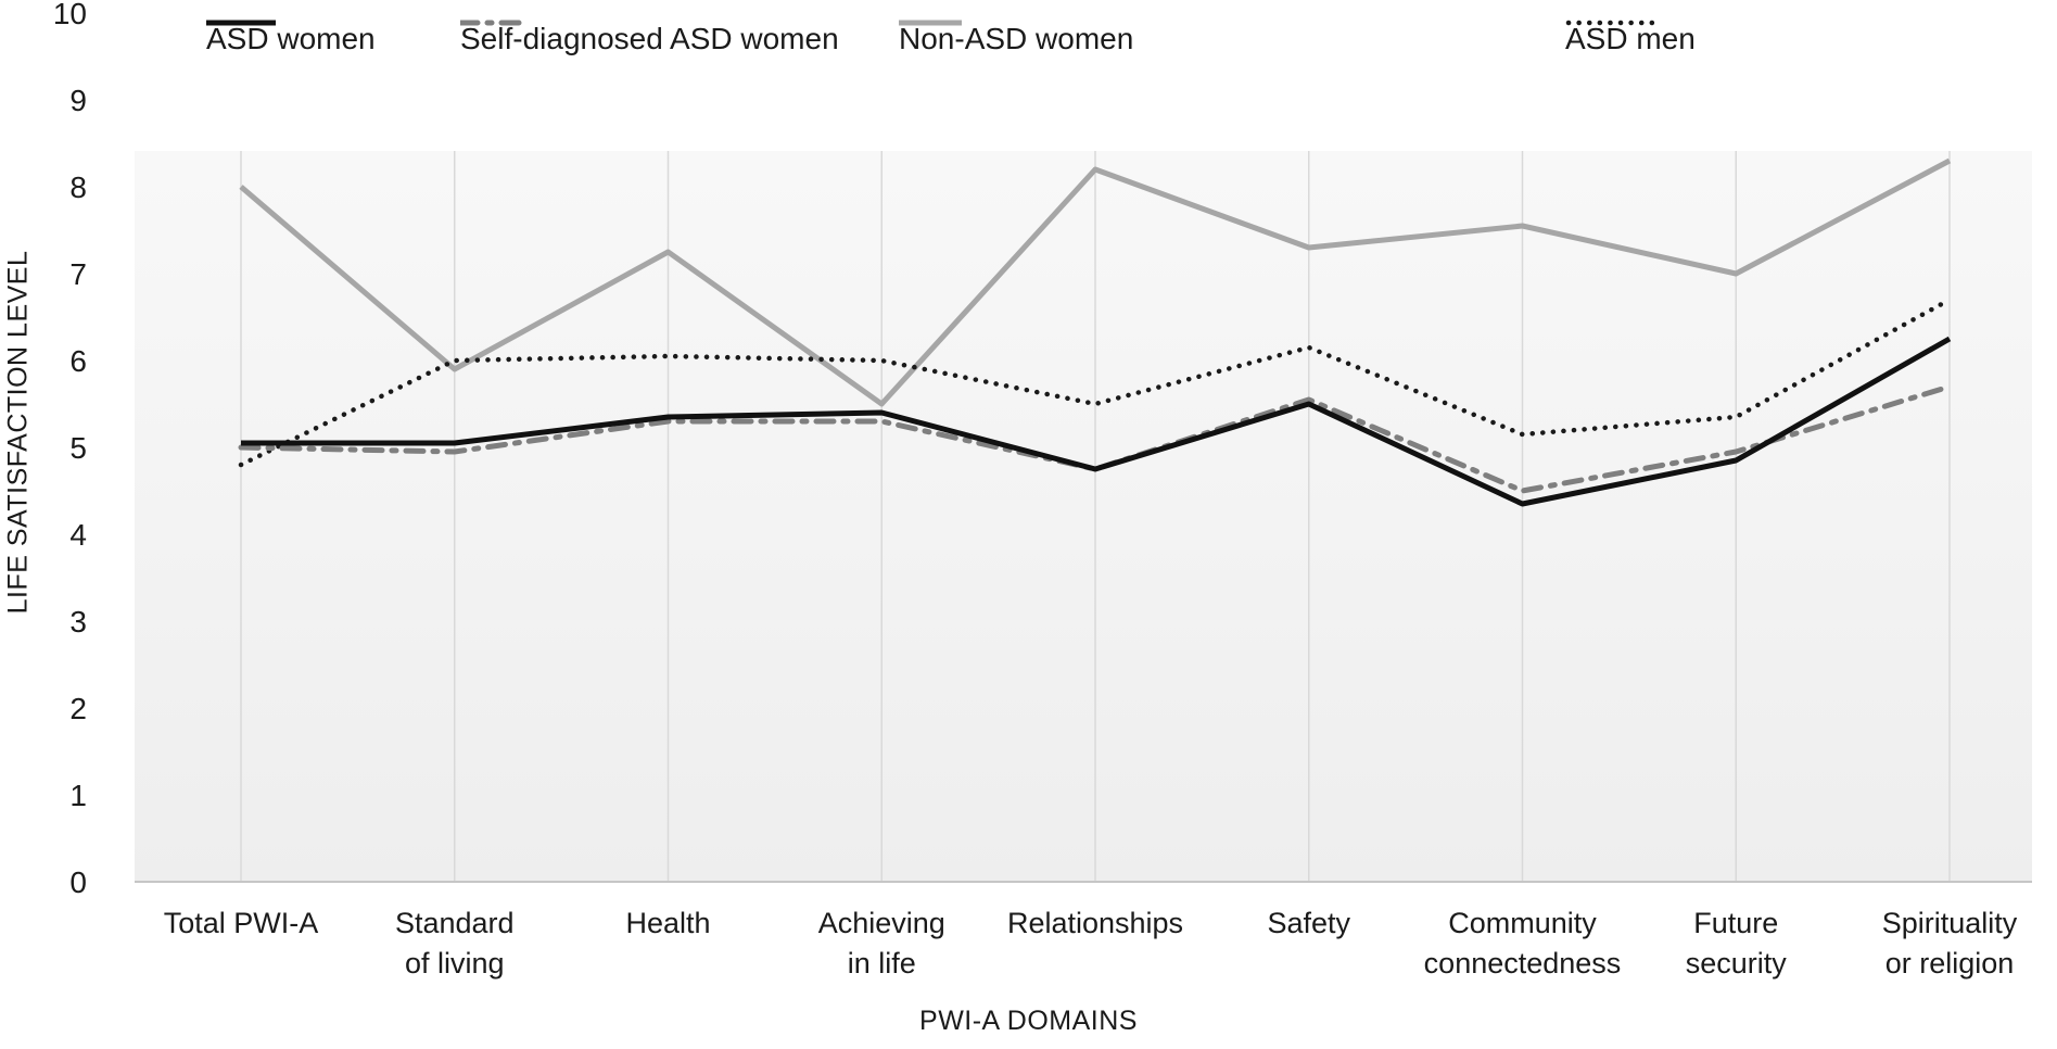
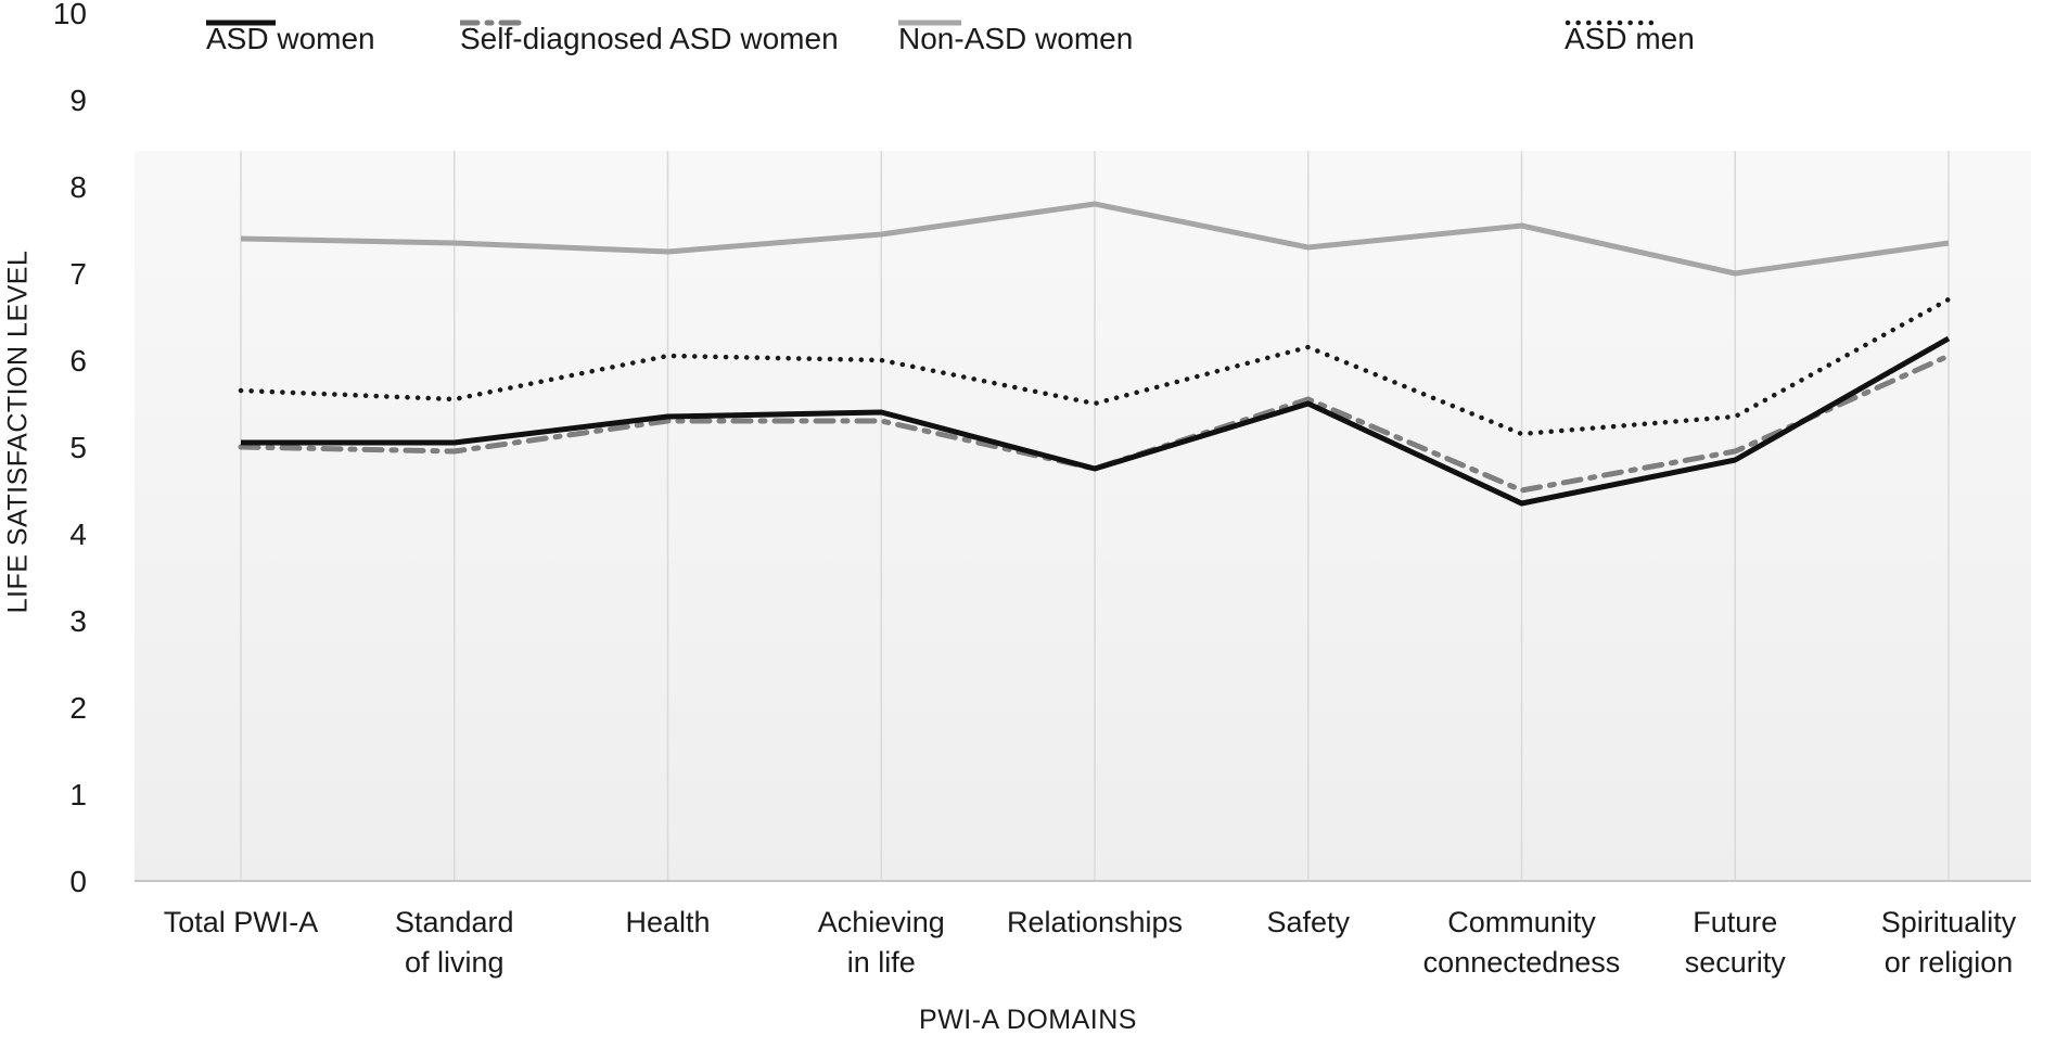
Non-ASD women/Total PWI-A: 8.0 -> 7.4
ASD men/Total PWI-A: 4.8 -> 5.7
Non-ASD women/Standard of living: 5.9 -> 7.3
ASD men/Standard of living: 6.0 -> 5.5
Non-ASD women/Achieving in life: 5.5 -> 7.5
Non-ASD women/Relationships: 8.2 -> 7.8
Non-ASD women/Spirituality or religion: 8.3 -> 7.3
Self-diagnosed ASD women/Spirituality or religion: 5.7 -> 6.0
